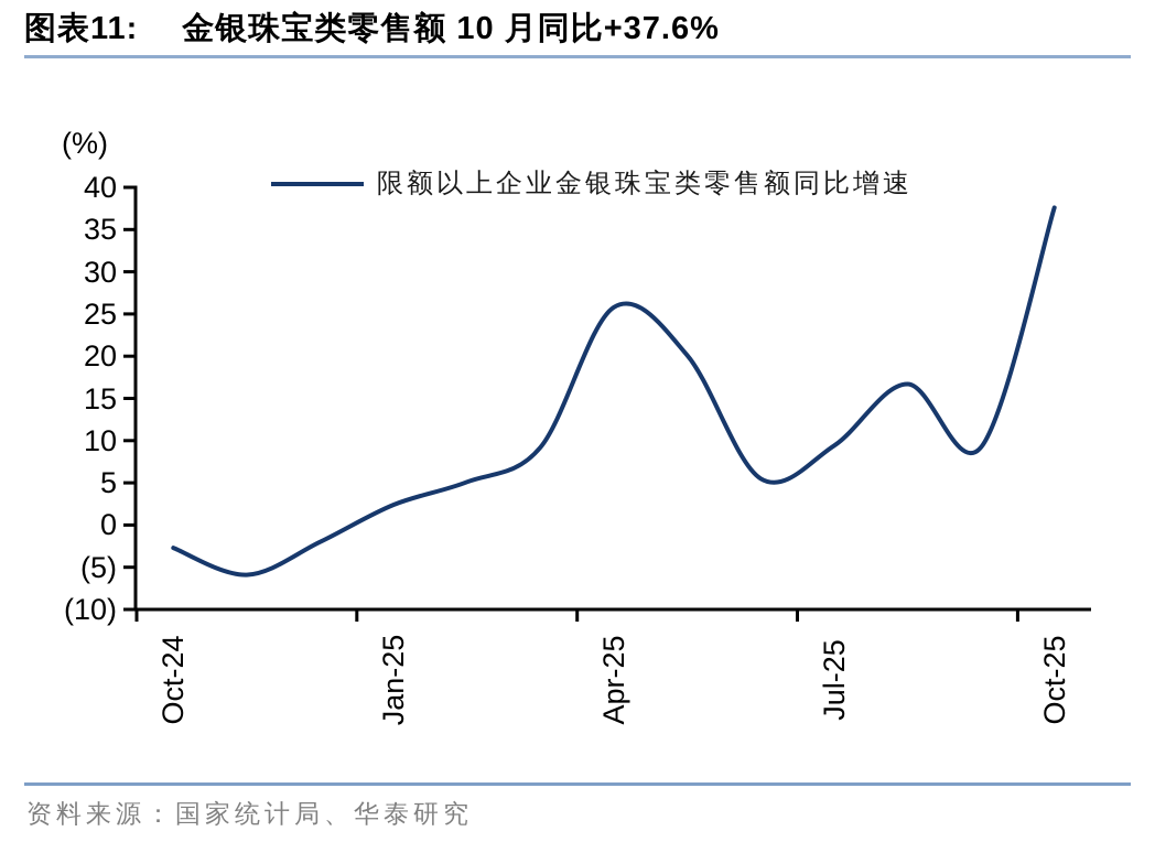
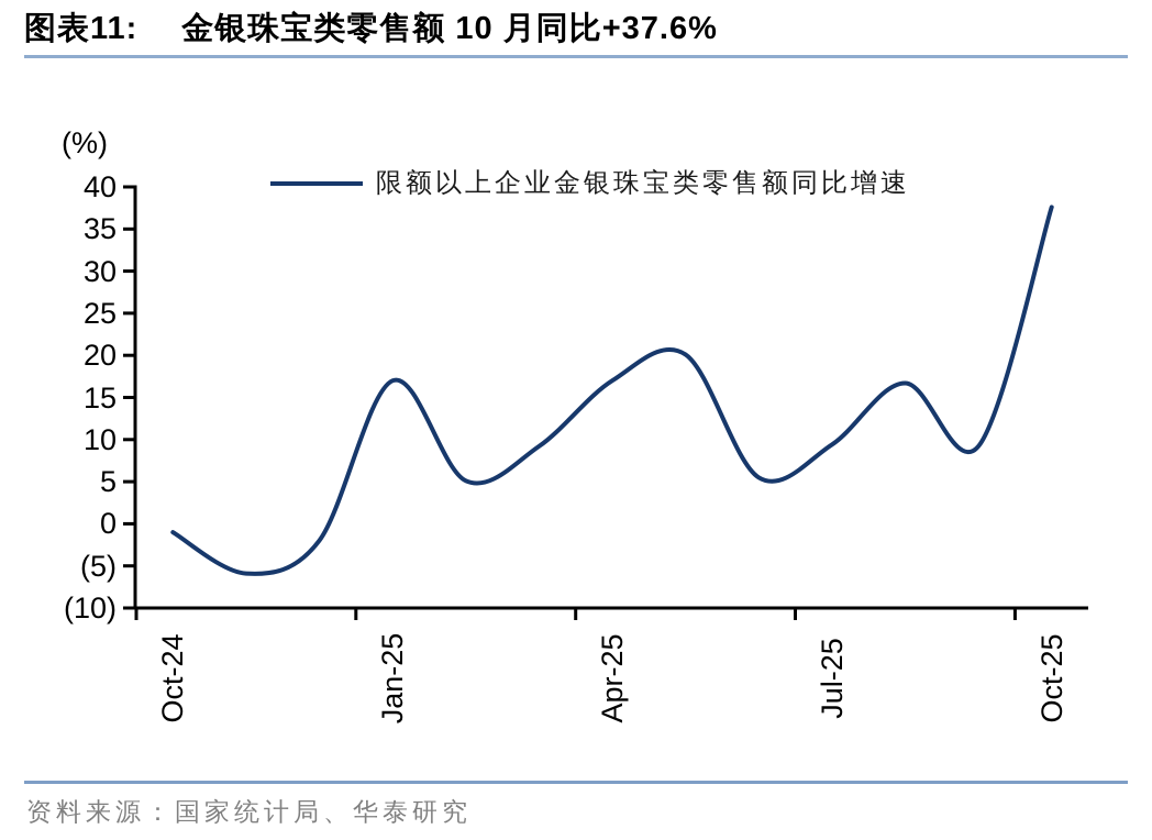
Oct-24: -3 -> -1
Jan-25: 2 -> 17
Apr-25: 26 -> 17
